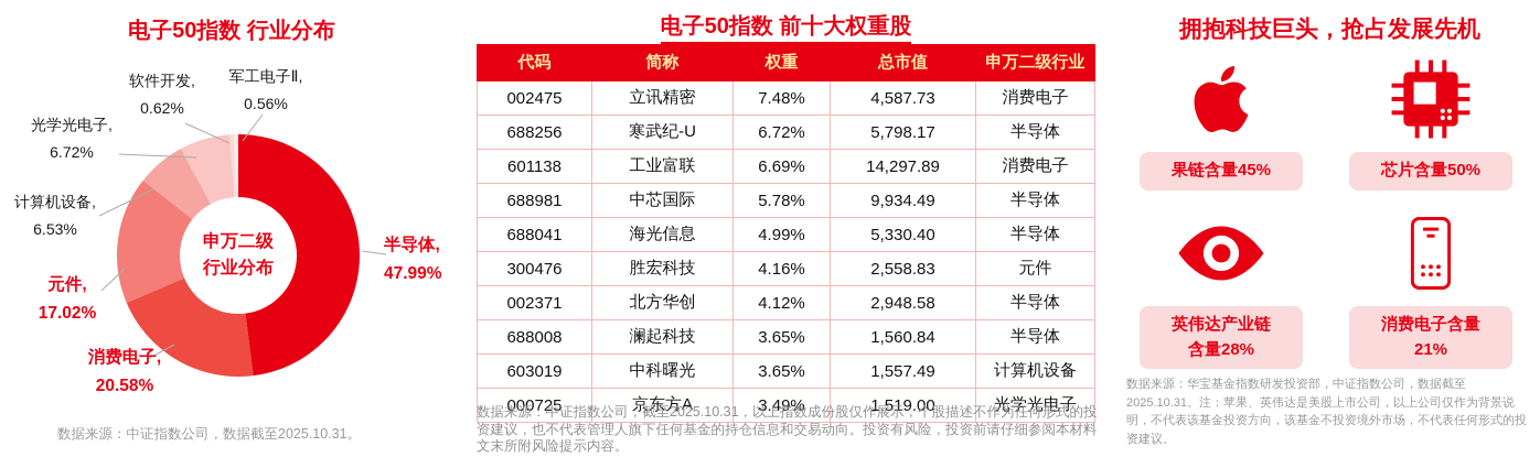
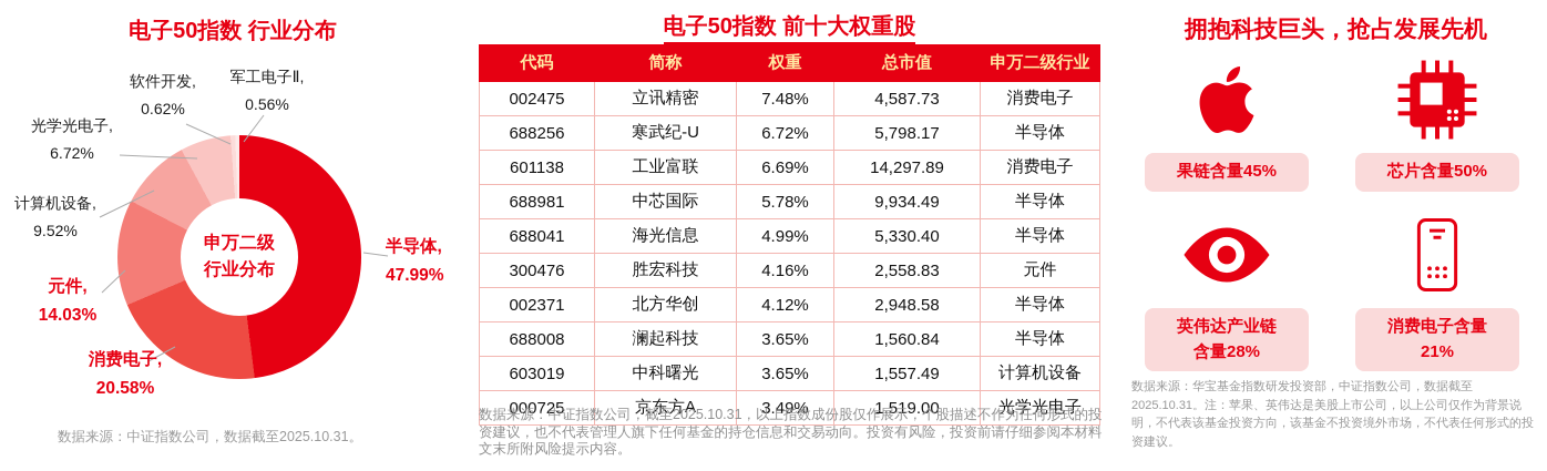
元件: 17.02% -> 14.03%
计算机设备: 6.53% -> 9.52%
